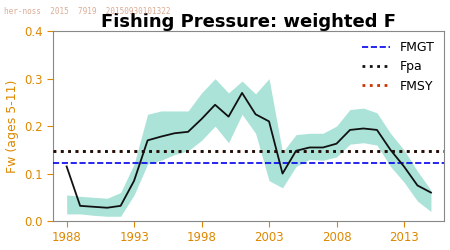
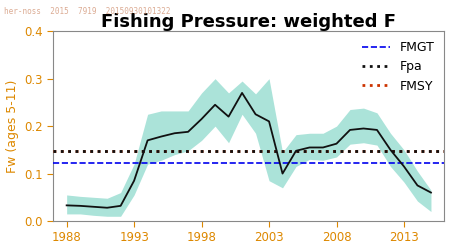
Fpa/1988: 0.115 -> 0.033
